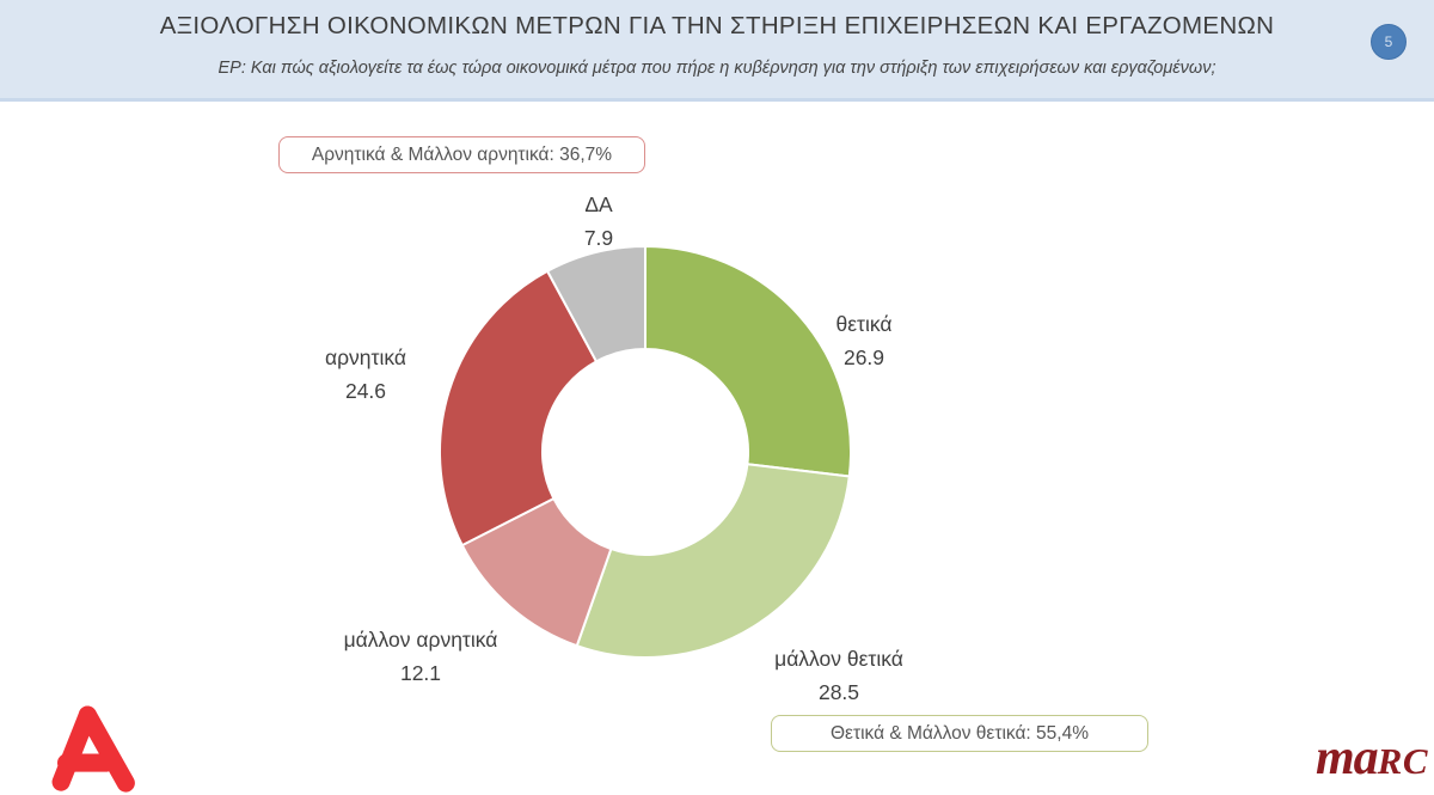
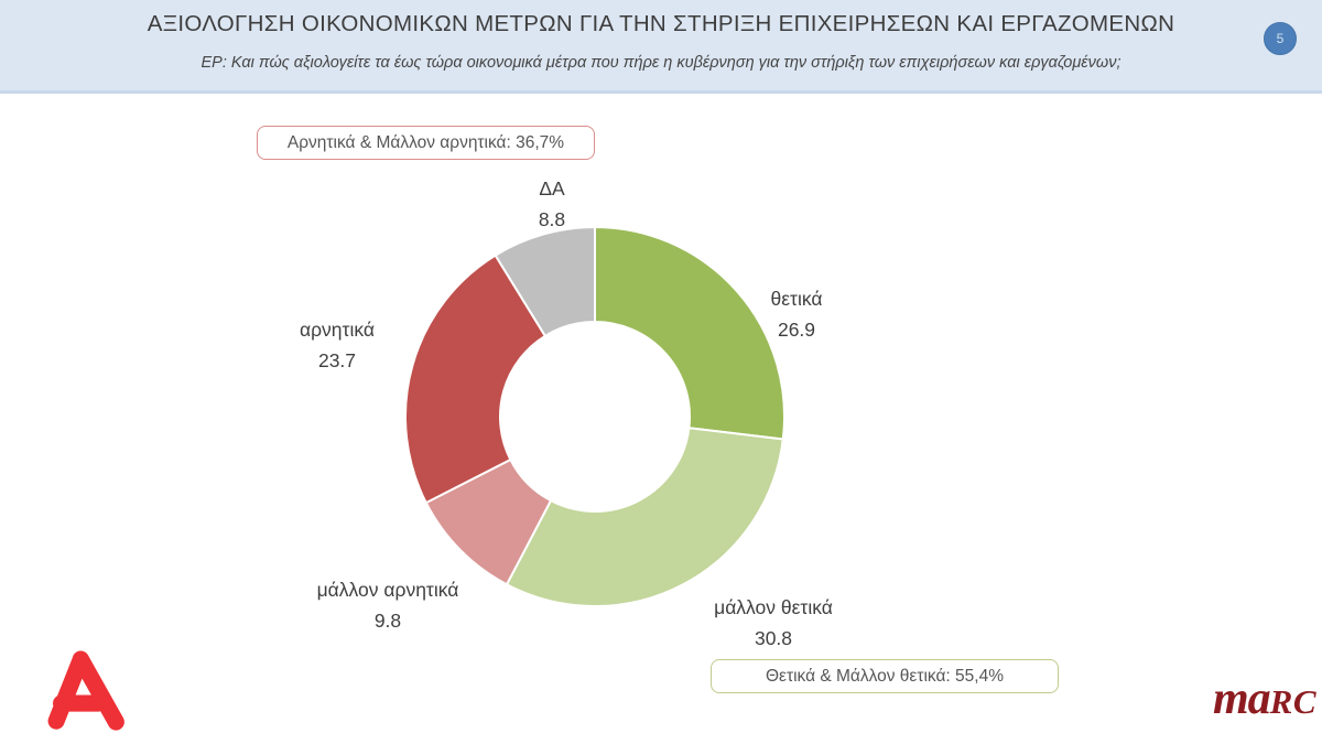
μάλλον θετικά: 28.5 -> 30.8
μάλλον αρνητικά: 12.1 -> 9.8
αρνητικά: 24.6 -> 23.7
ΔΑ: 7.9 -> 8.8
